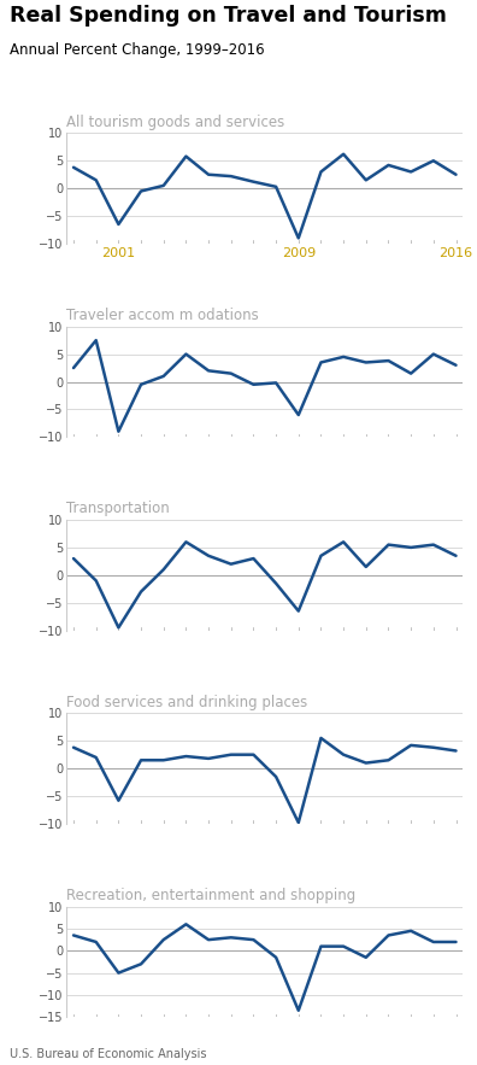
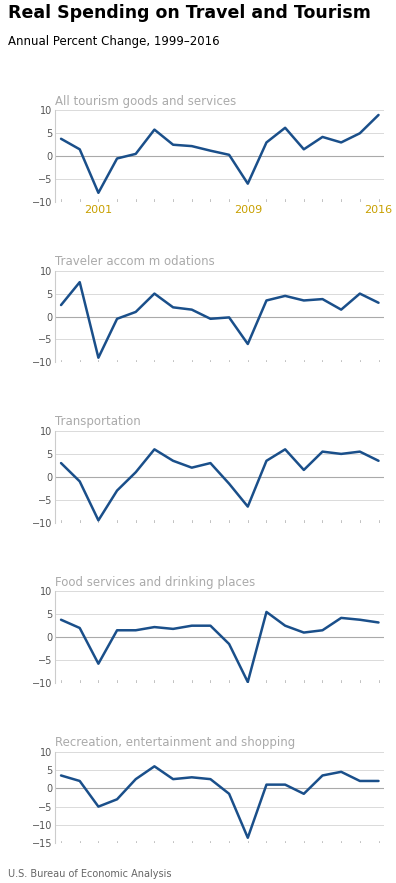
All tourism goods and services/2001: -6.5 -> -8.0
All tourism goods and services/2009: -9.0 -> -6.0
All tourism goods and services/2016: 2.5 -> 9.0
